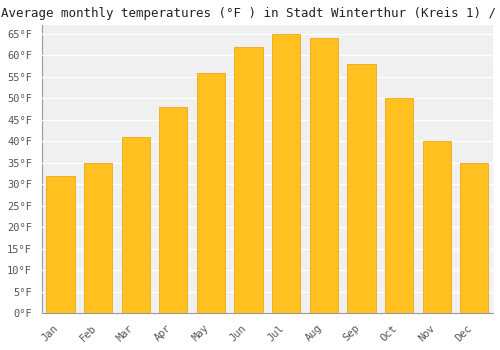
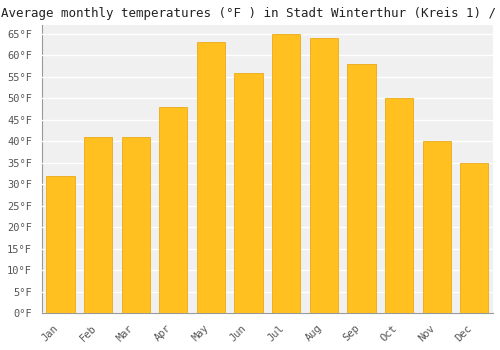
Feb: 35°F -> 41°F
May: 56°F -> 63°F
Jun: 62°F -> 56°F
